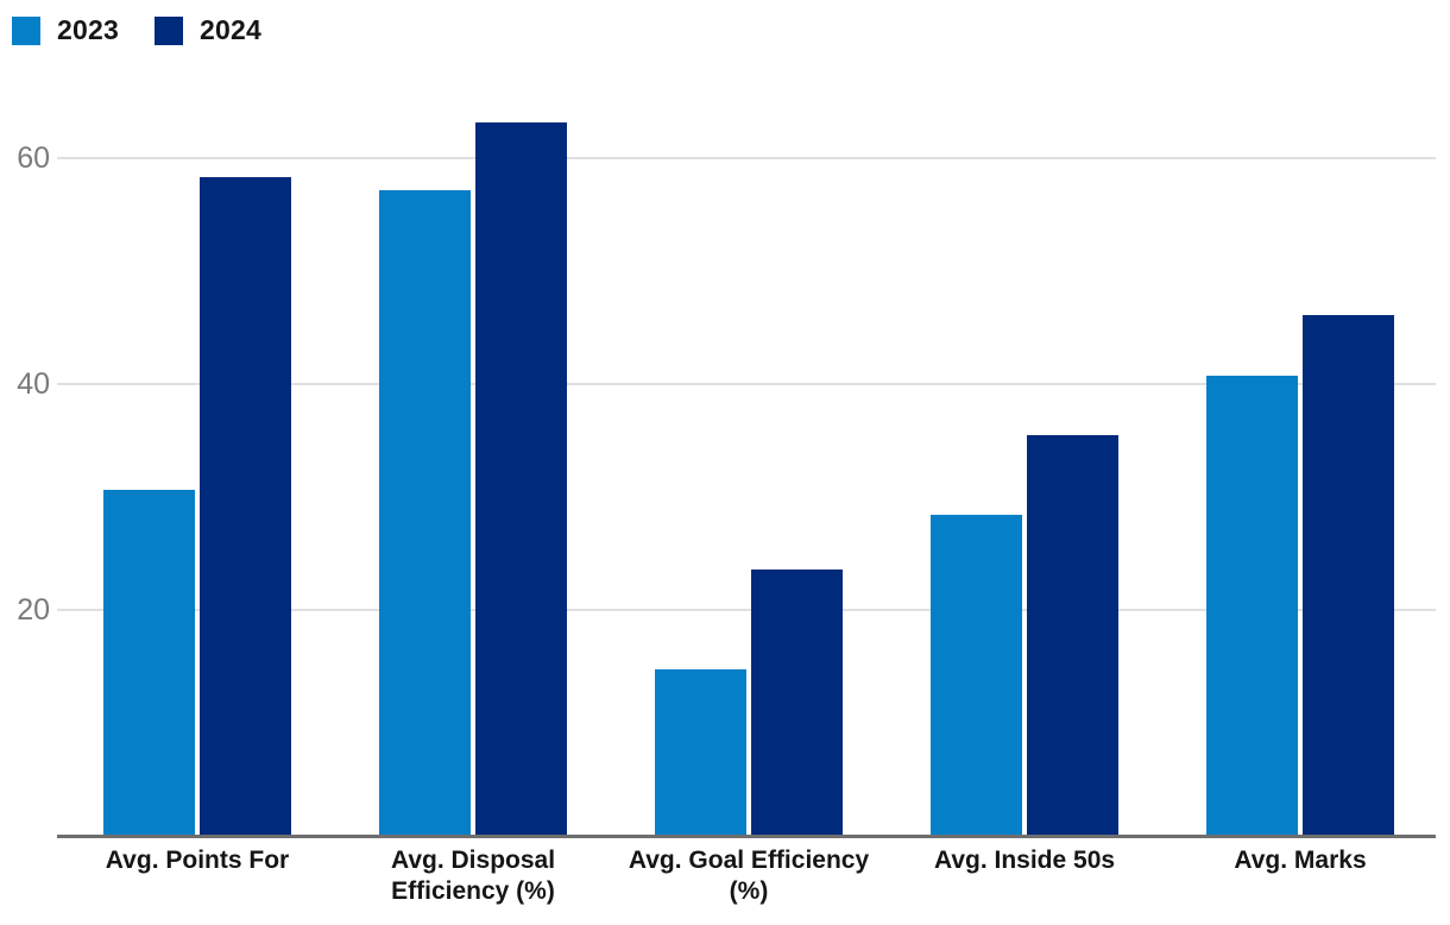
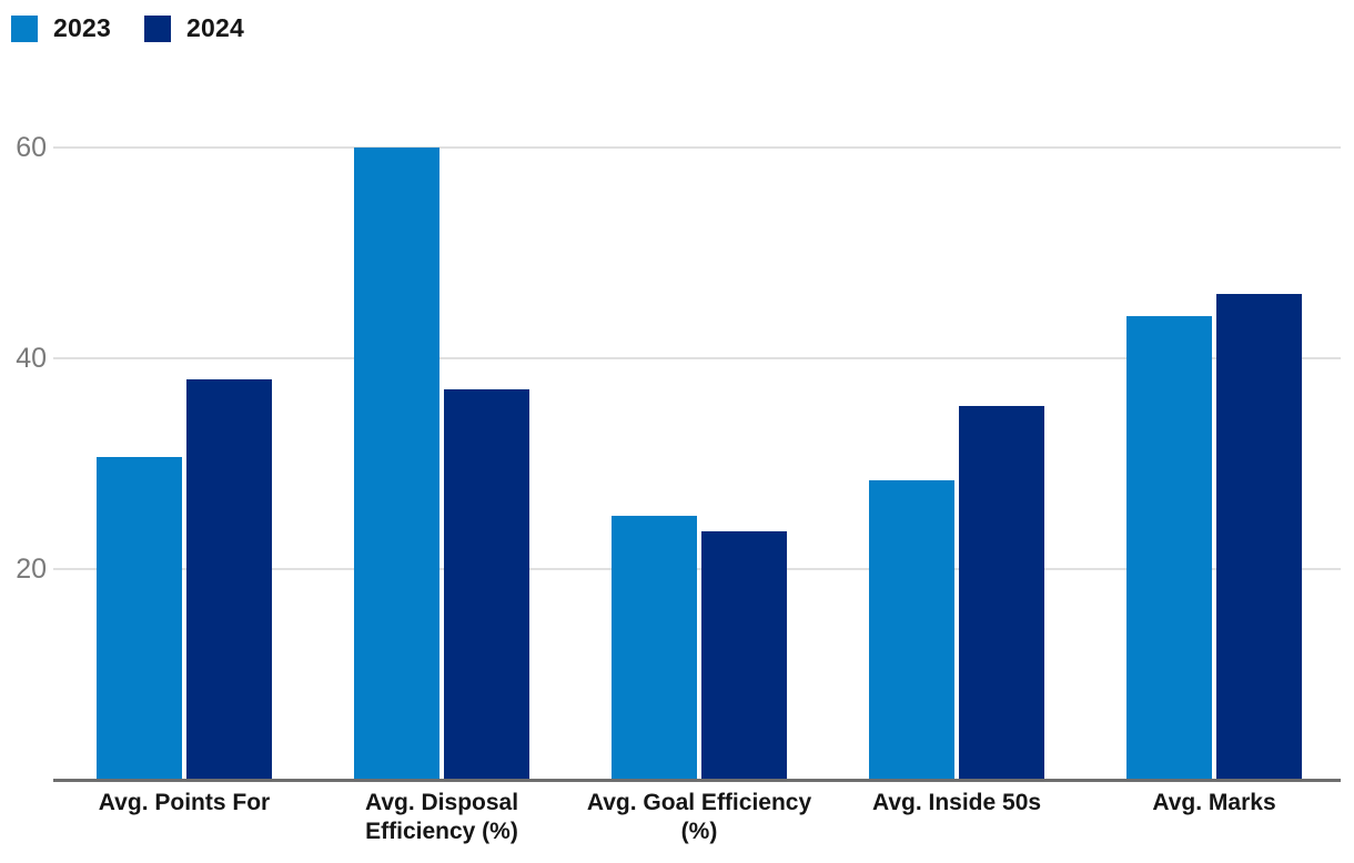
2024/Avg. Points For: 58 -> 38
2023/Avg. Disposal Efficiency (%): 57 -> 60
2024/Avg. Disposal Efficiency (%): 63 -> 37
2023/Avg. Goal Efficiency (%): 15 -> 25
2023/Avg. Marks: 41 -> 44
